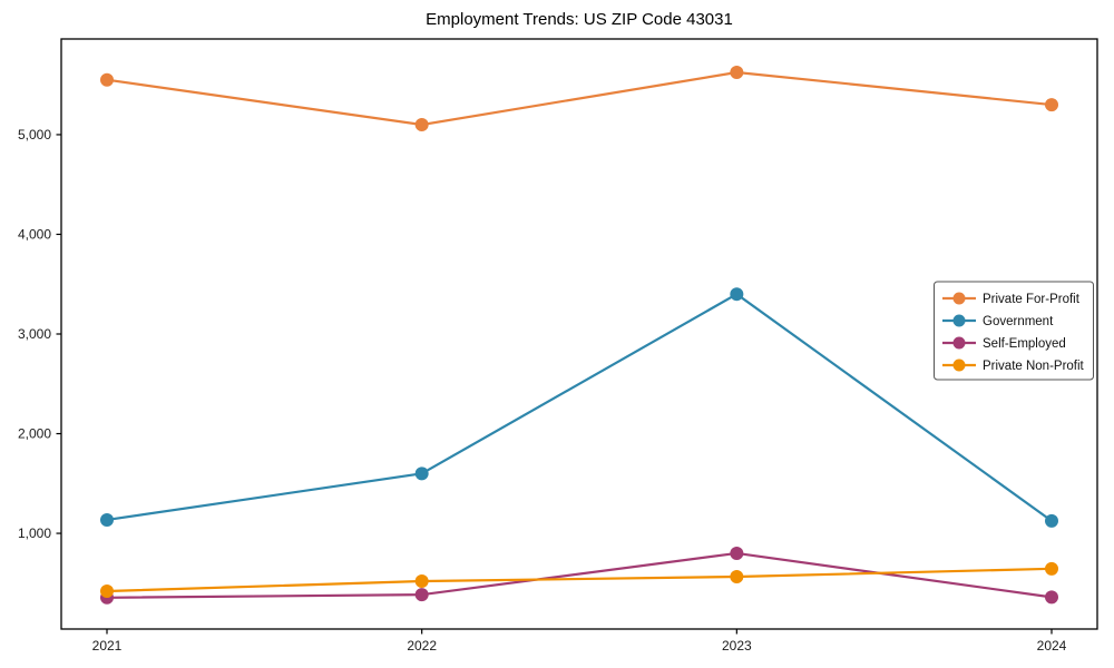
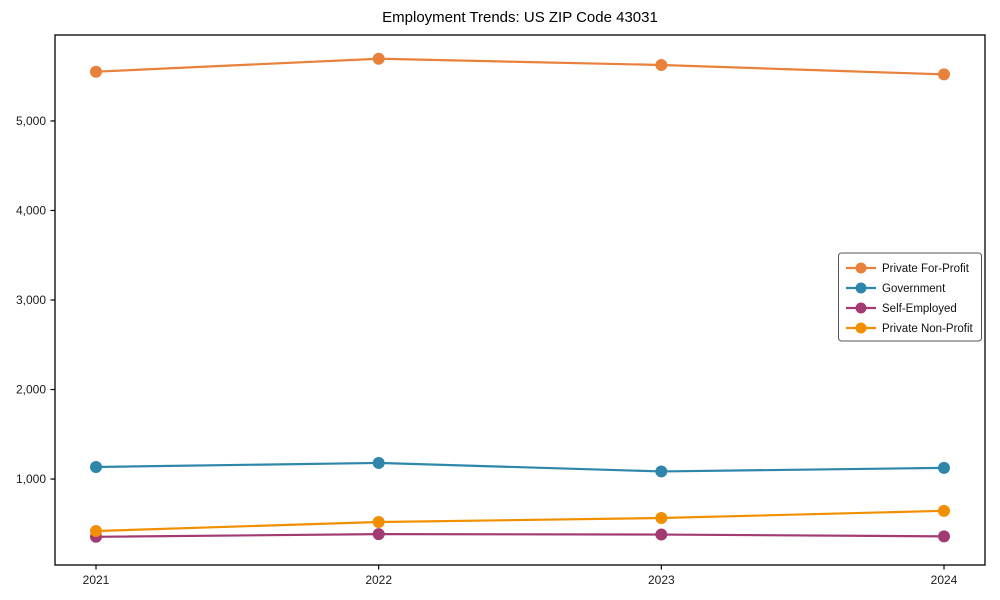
Private For-Profit/2022: 5100 -> 5700
Government/2022: 1600 -> 1200
Government/2023: 3400 -> 1100
Self-Employed/2023: 800 -> 400
Private For-Profit/2024: 5300 -> 5500
